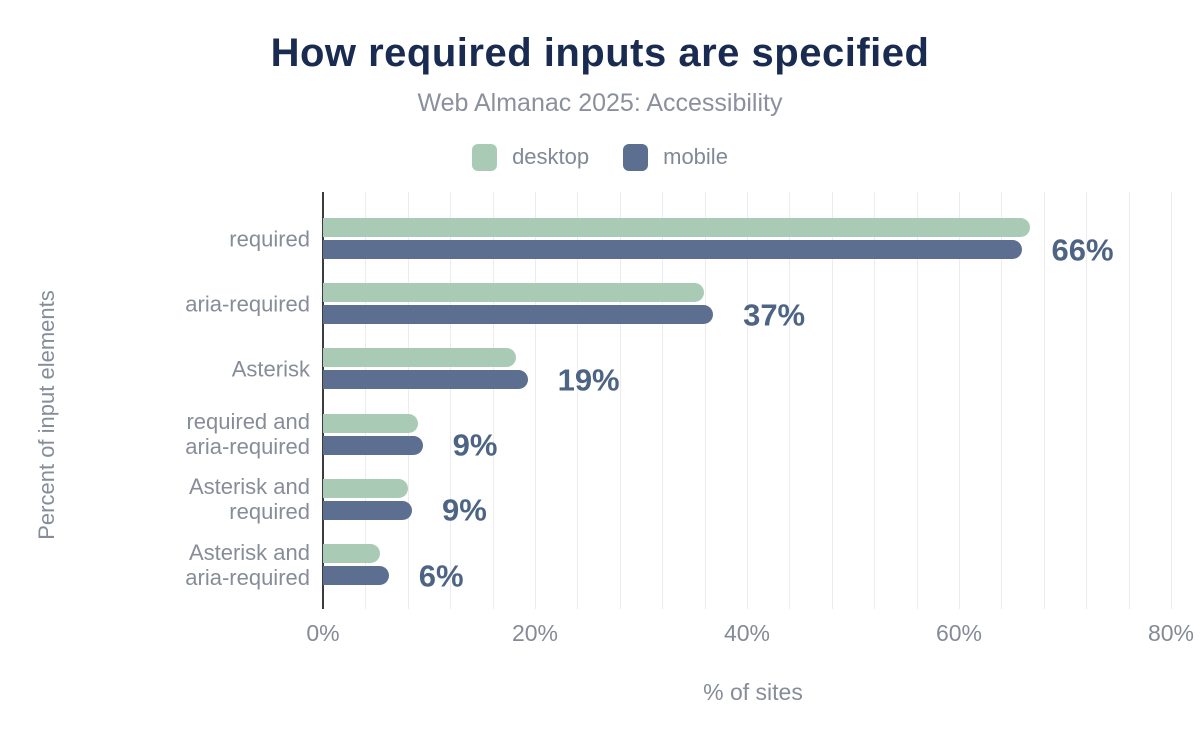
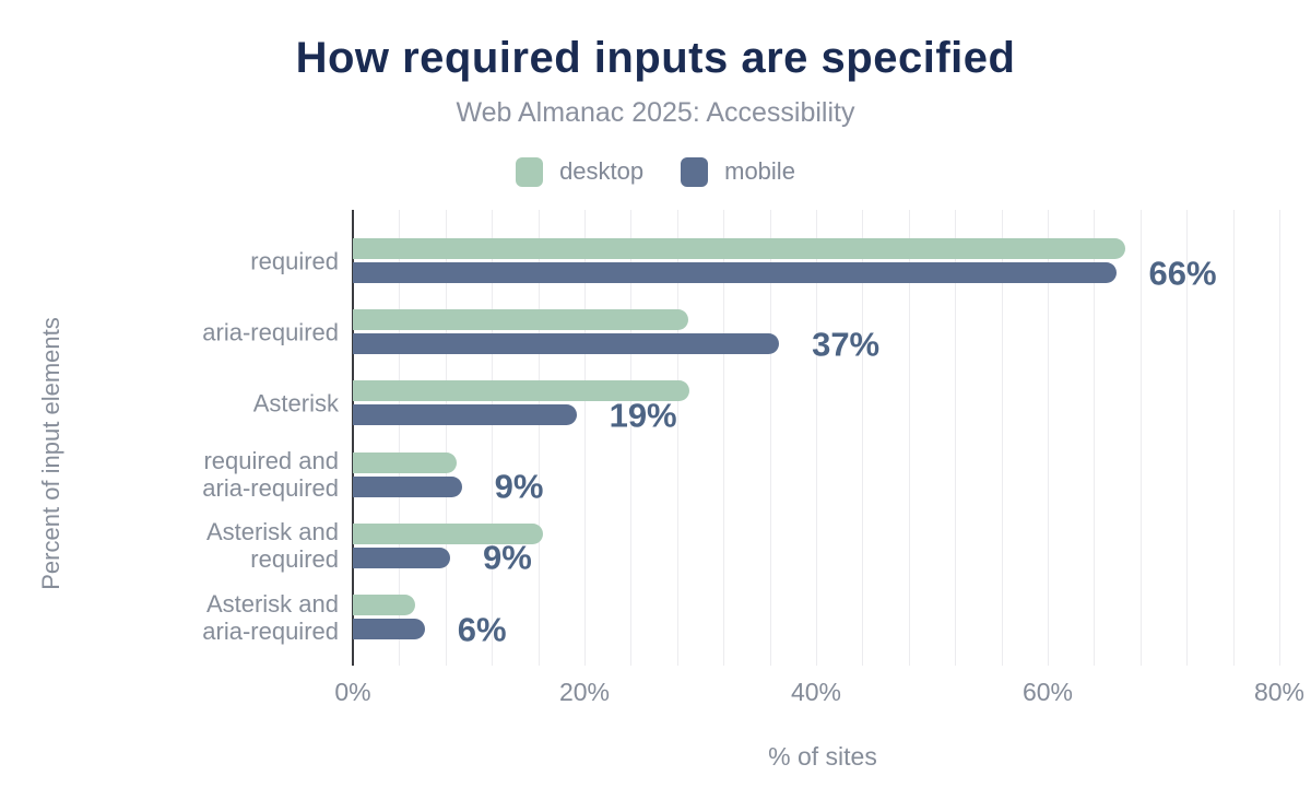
desktop/aria-required: 35.9% -> 29.0%
desktop/Asterisk: 18.2% -> 29.1%
desktop/Asterisk and required: 8.0% -> 16.4%
